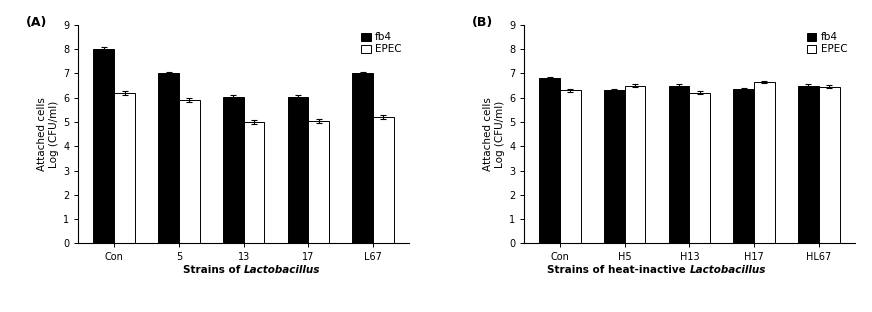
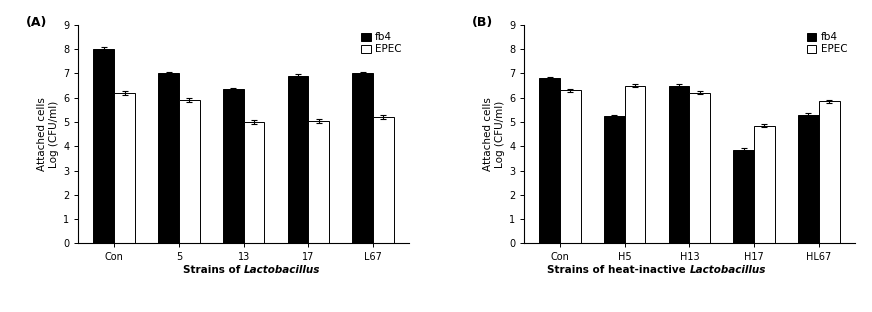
fb4/13: 6.05 -> 6.35
fb4/17: 6.05 -> 6.90
fb4/H5: 6.30 -> 5.25
fb4/H17: 6.35 -> 3.85
EPEC/H17: 6.65 -> 4.85
fb4/HL67: 6.50 -> 5.30
EPEC/HL67: 6.45 -> 5.85
